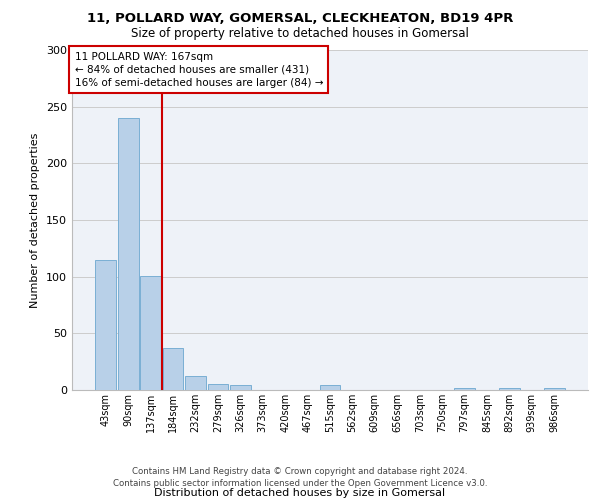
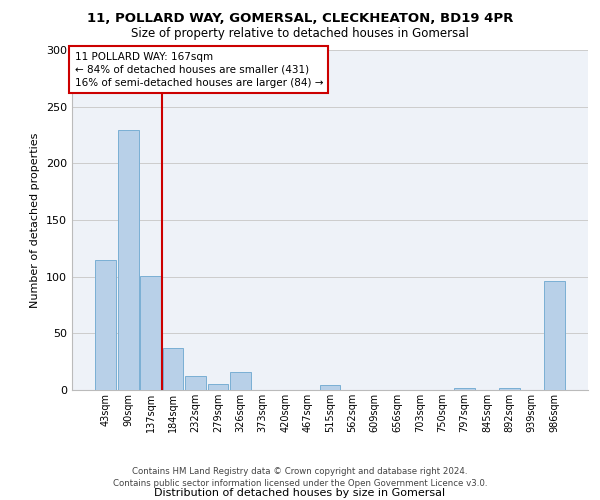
90sqm: 240 -> 229
326sqm: 4 -> 16
986sqm: 2 -> 96
